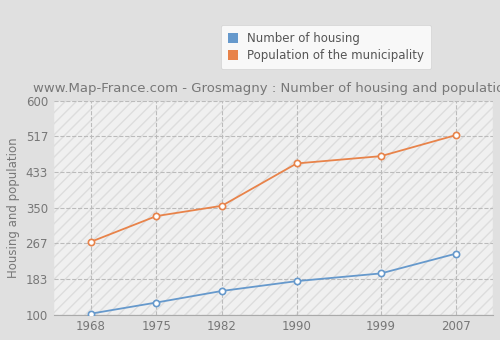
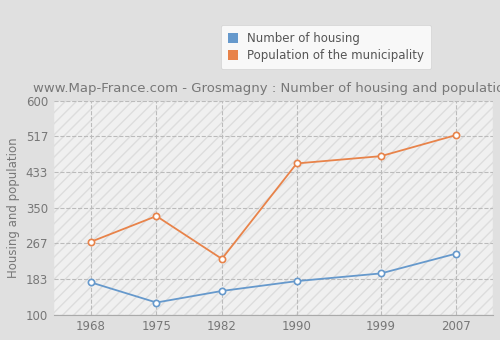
Number of housing/1968: 102 -> 175
Population of the municipality/1982: 354 -> 230
